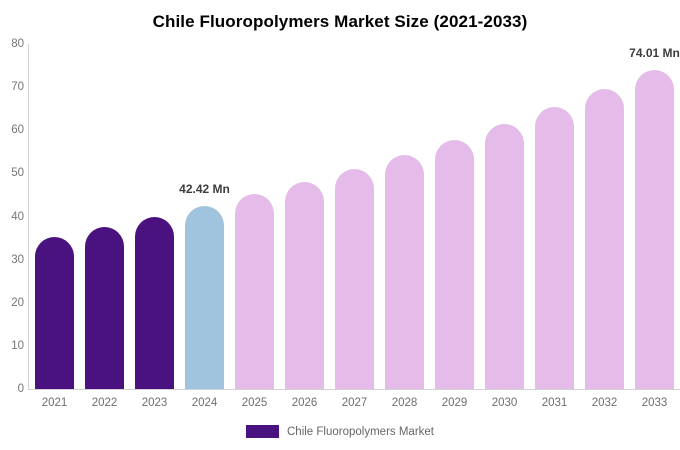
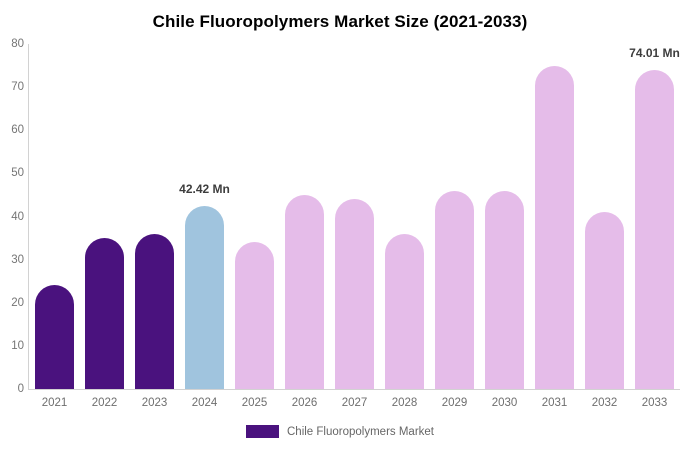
2021: 35 -> 24
2022: 37 -> 35
2023: 40 -> 36
2025: 45 -> 34
2026: 48 -> 45
2027: 51 -> 44
2028: 54 -> 36
2029: 58 -> 46
2030: 61 -> 46
2031: 65 -> 75
2032: 70 -> 41
